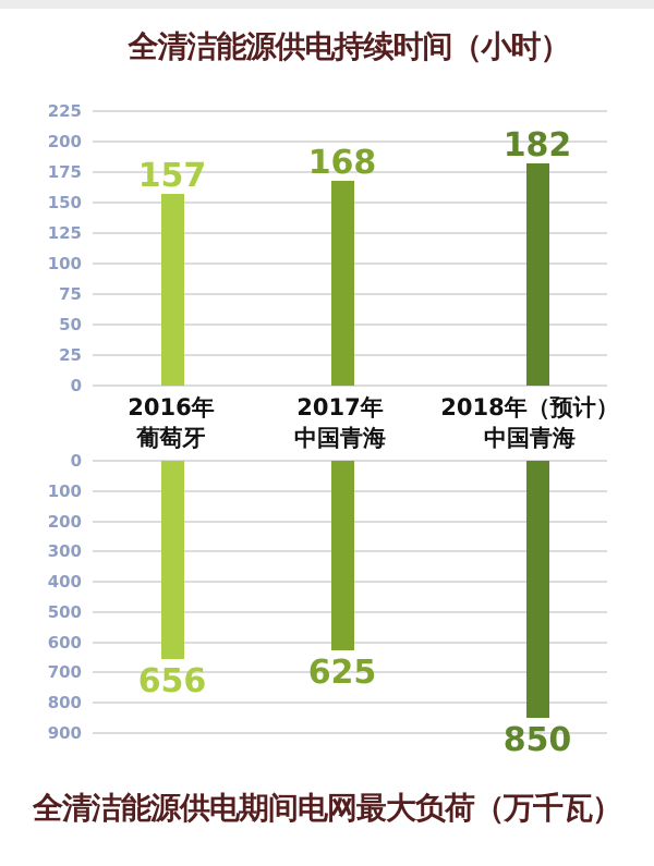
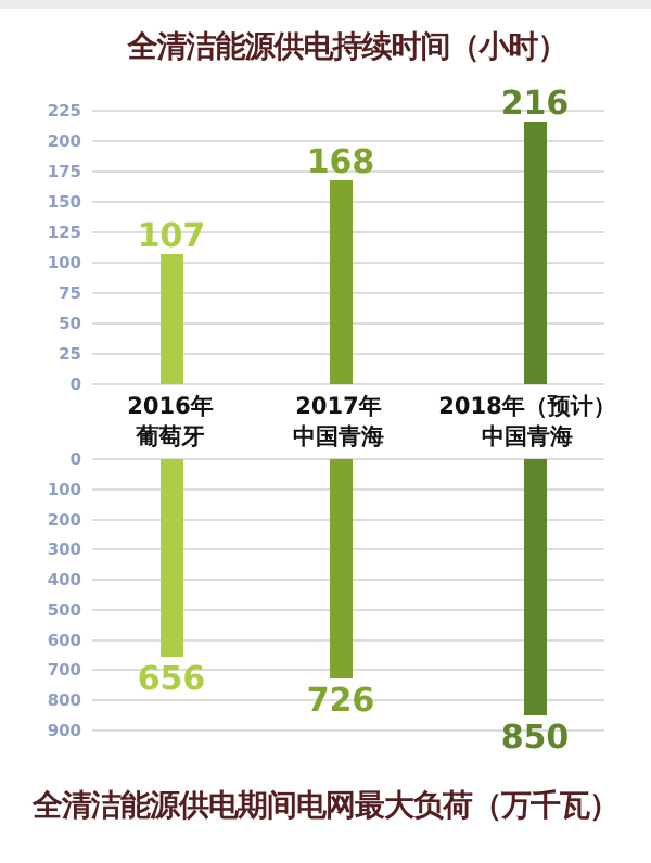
全清洁能源供电持续时间（小时）/2016年 葡萄牙: 157 -> 107
全清洁能源供电持续时间（小时）/2018年（预计） 中国青海: 182 -> 216
全清洁能源供电期间电网最大负荷（万千瓦）/2017年 中国青海: 625 -> 726
